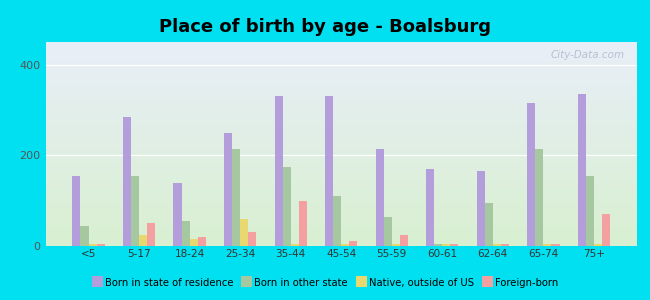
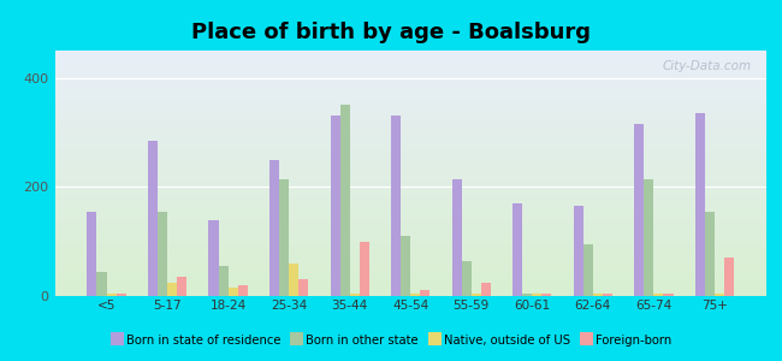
Foreign-born/5-17: 50 -> 35
Born in other state/35-44: 175 -> 350
